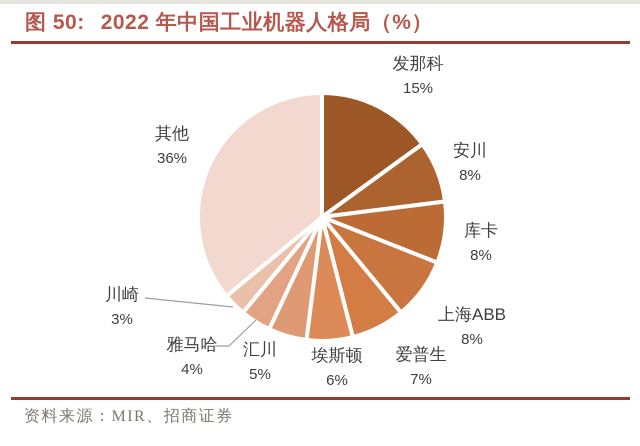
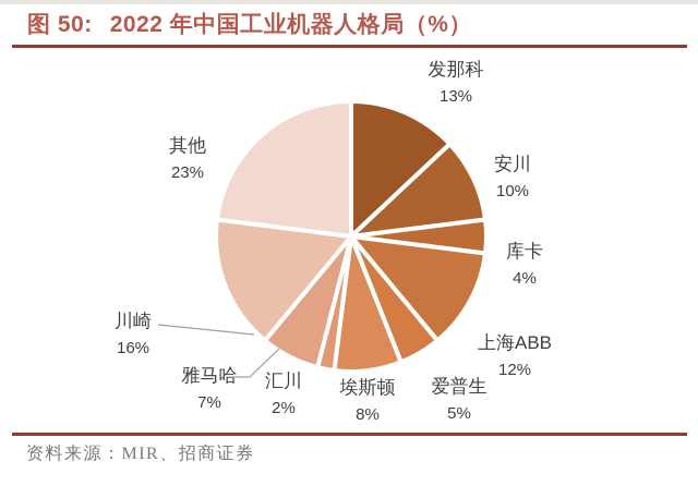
发那科: 15% -> 13%
安川: 8% -> 10%
库卡: 8% -> 4%
上海ABB: 8% -> 12%
爱普生: 7% -> 5%
埃斯顿: 6% -> 8%
汇川: 5% -> 2%
雅马哈: 4% -> 7%
川崎: 3% -> 16%
其他: 36% -> 23%
